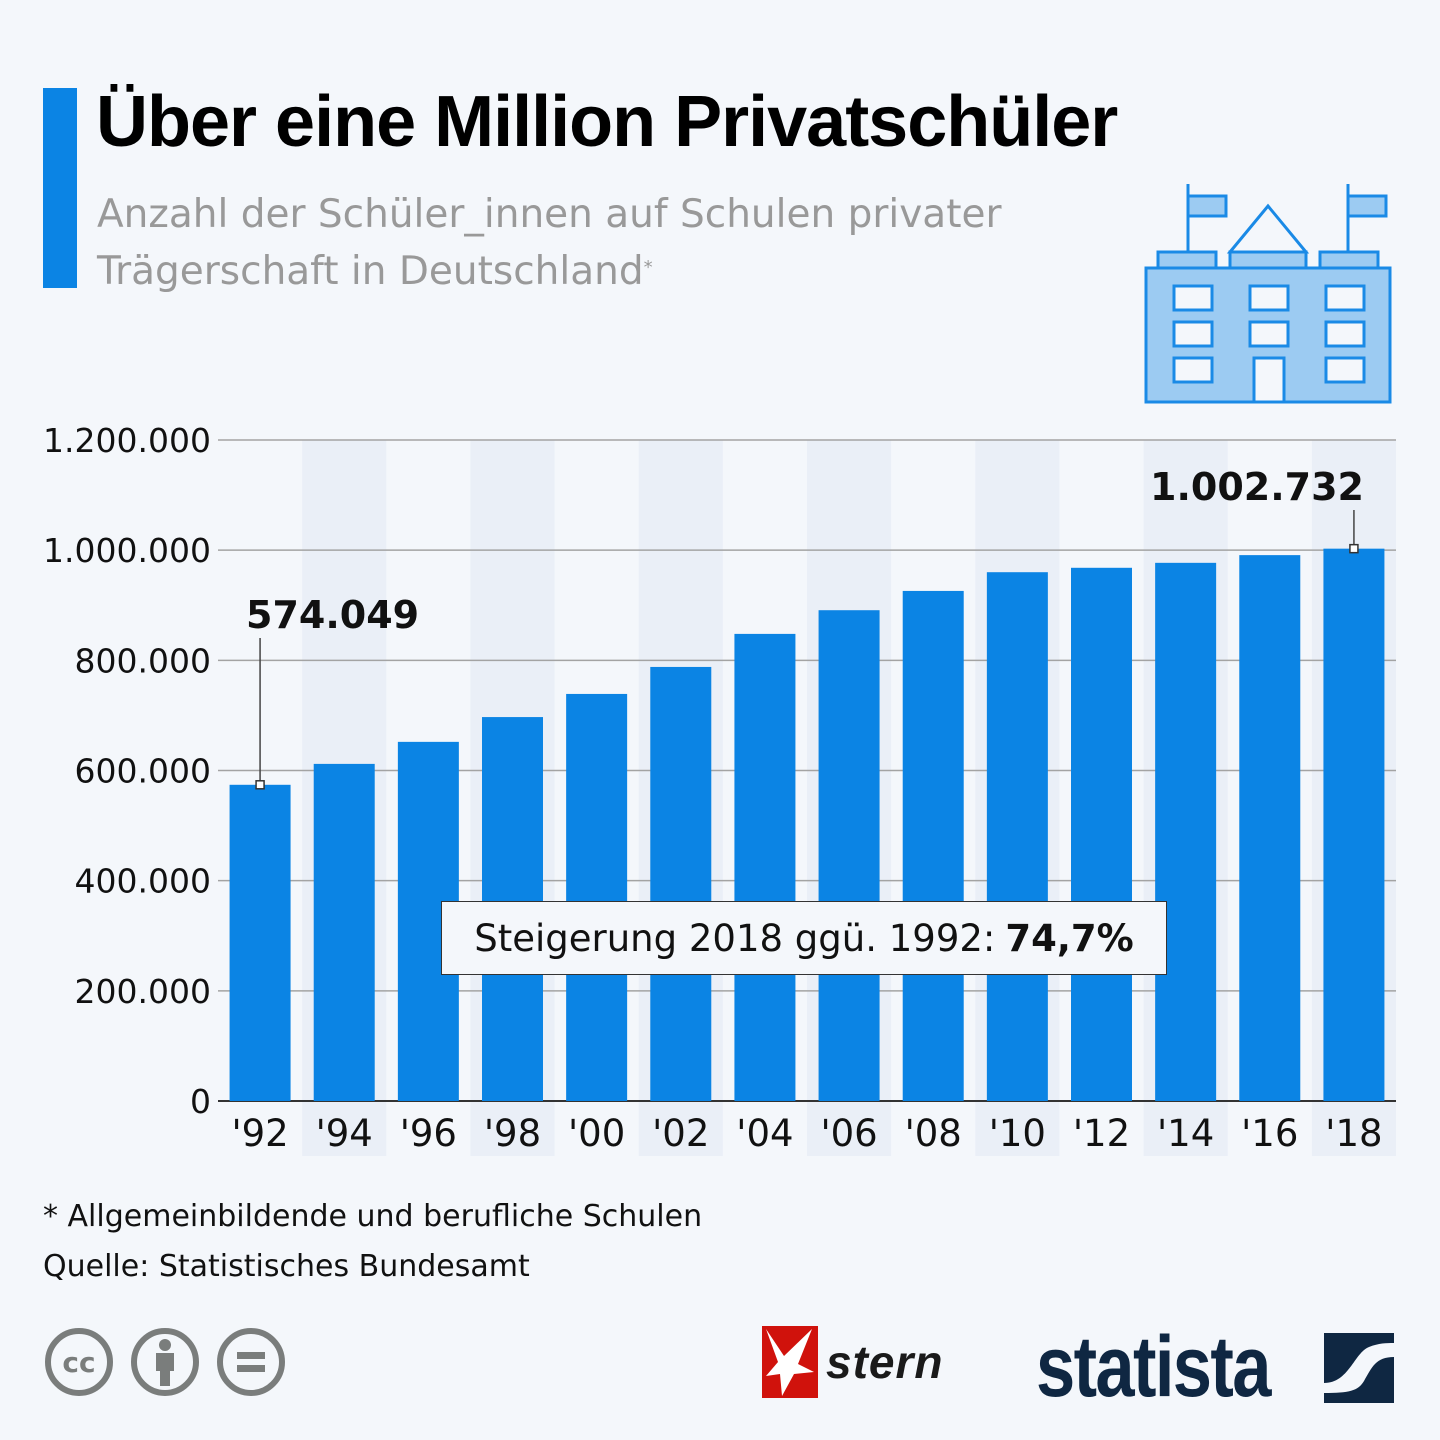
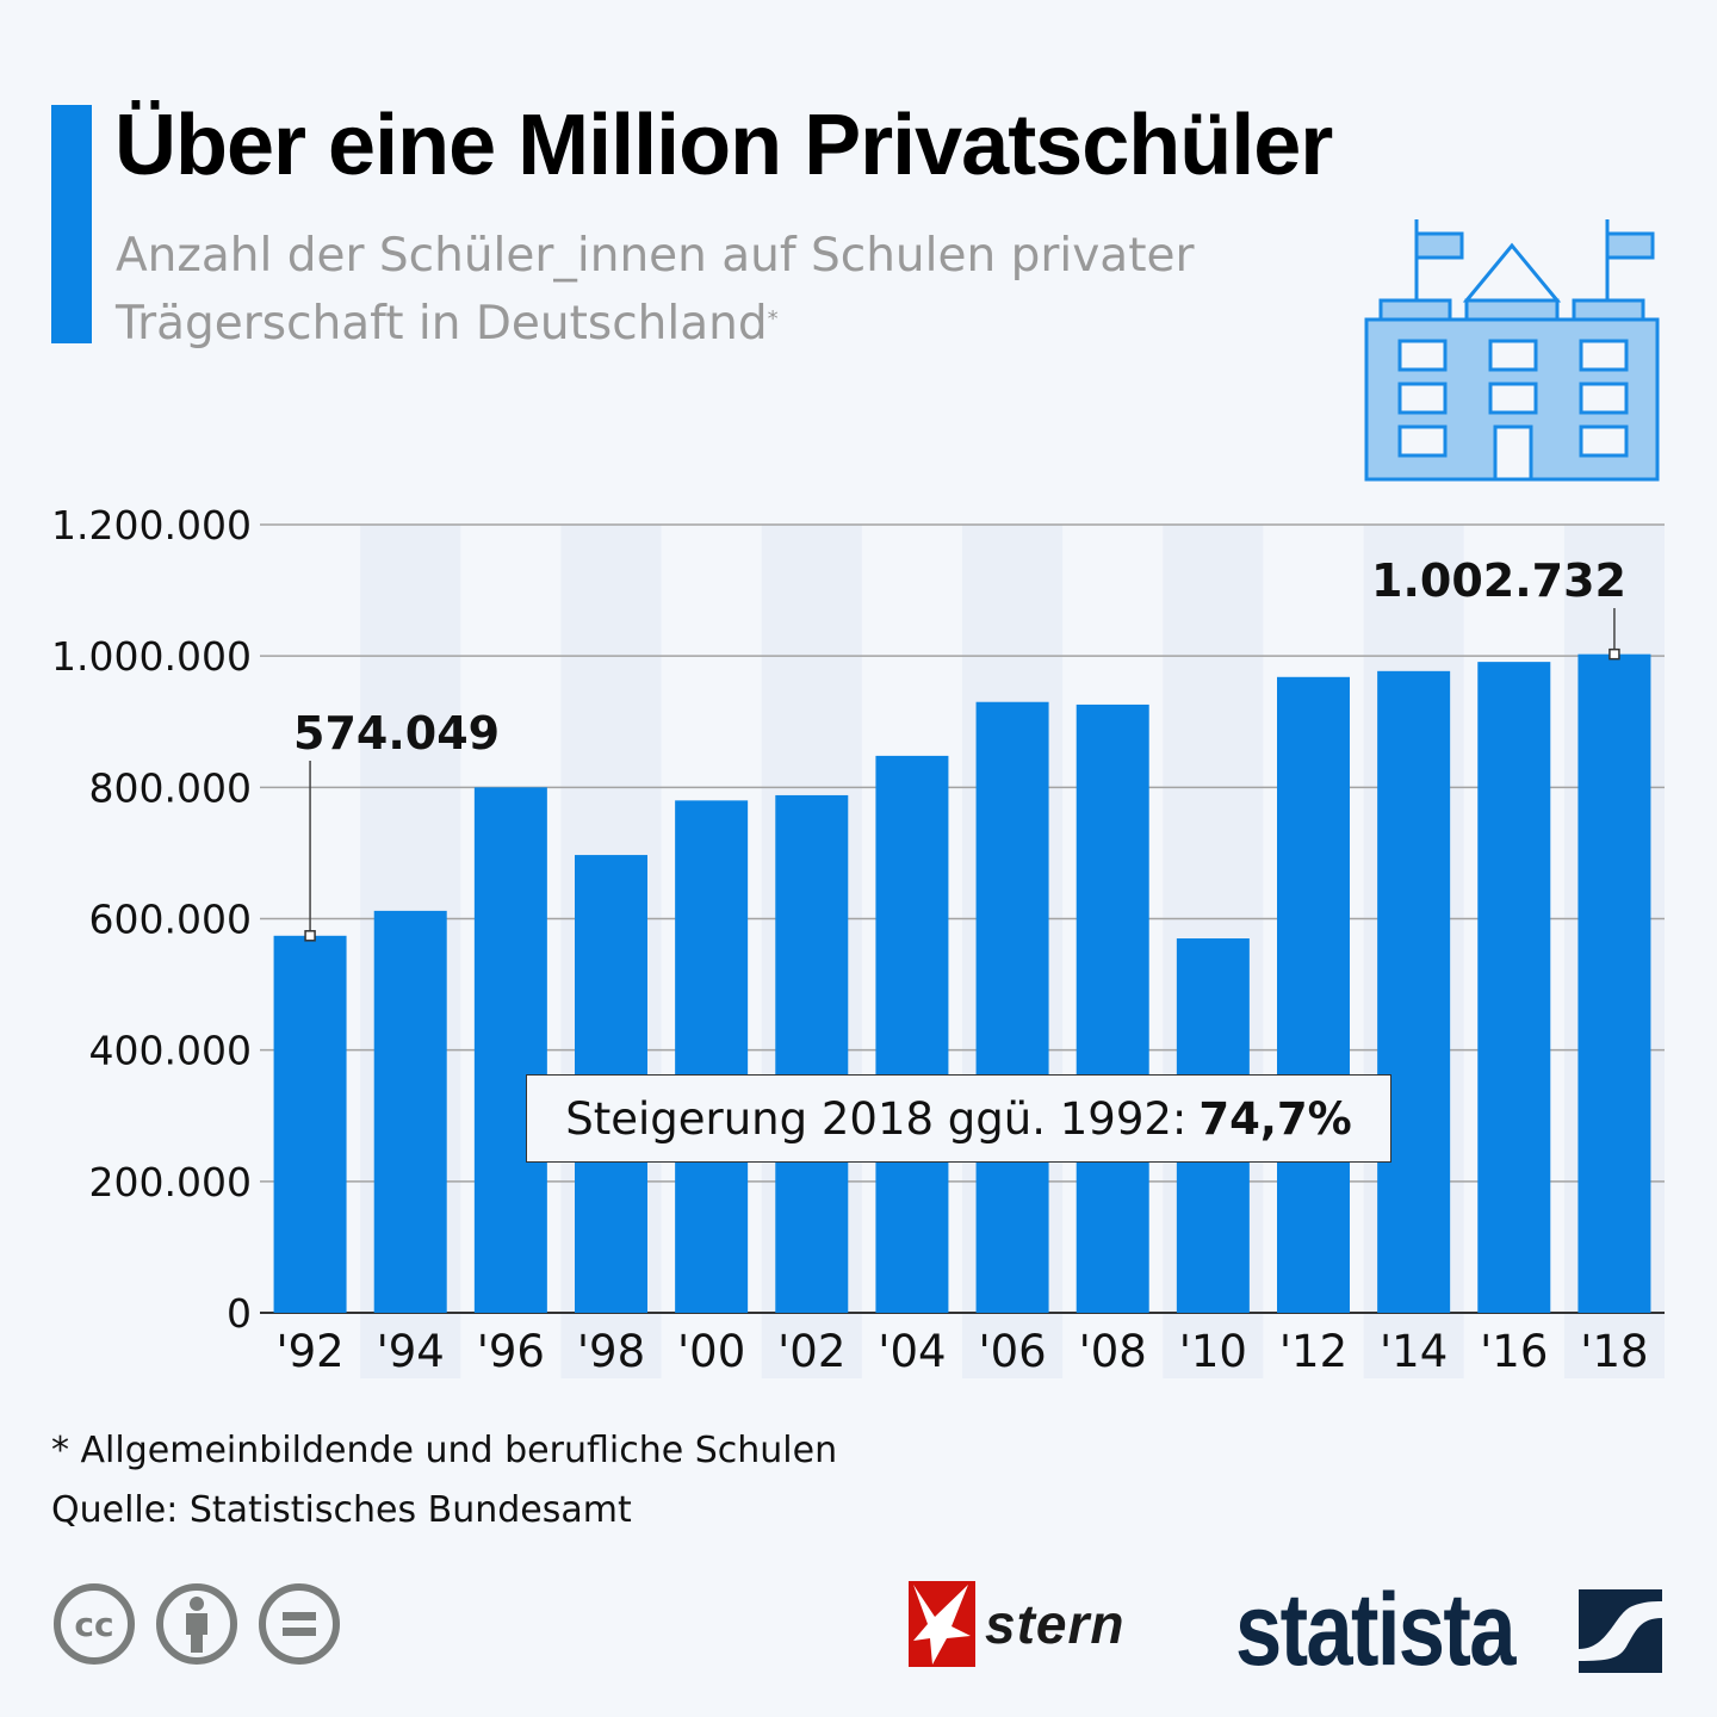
'96: 650000 -> 800000
'00: 740000 -> 780000
'06: 890000 -> 930000
'10: 960000 -> 570000
